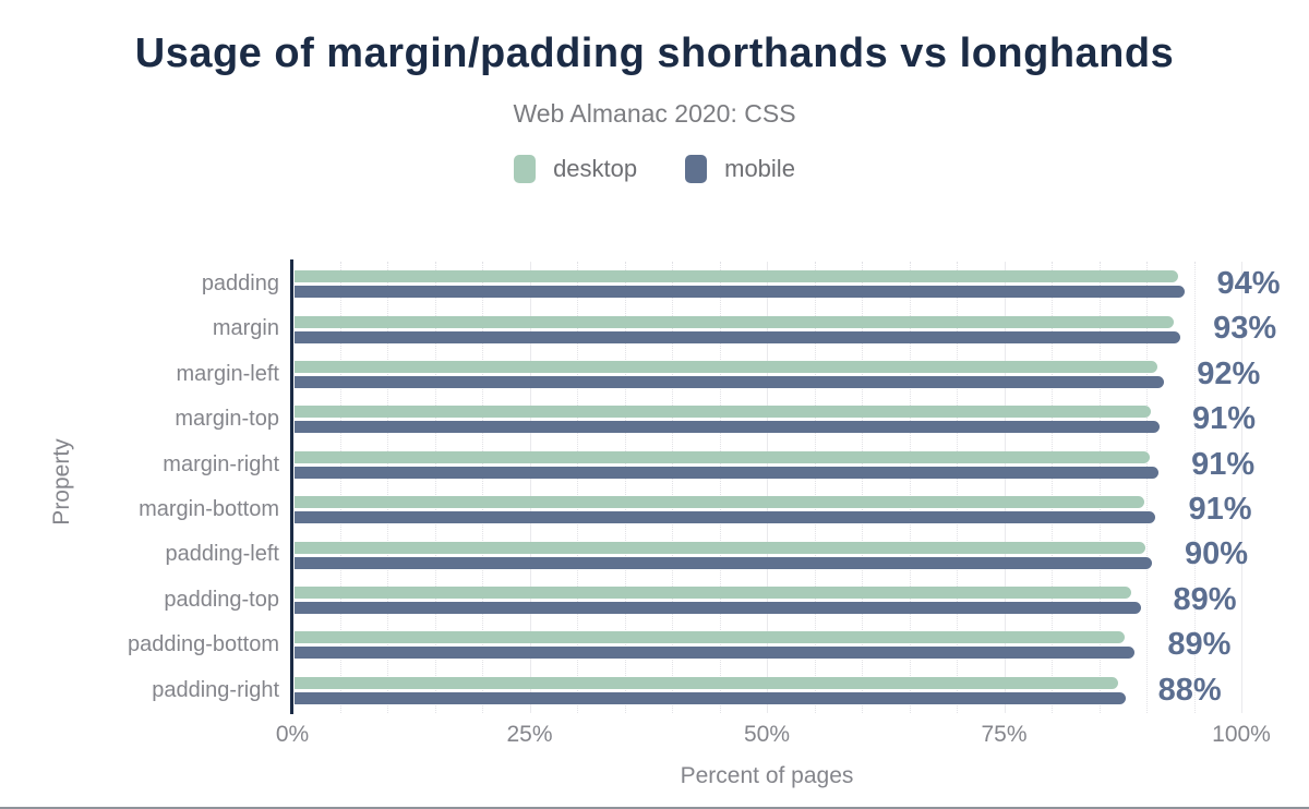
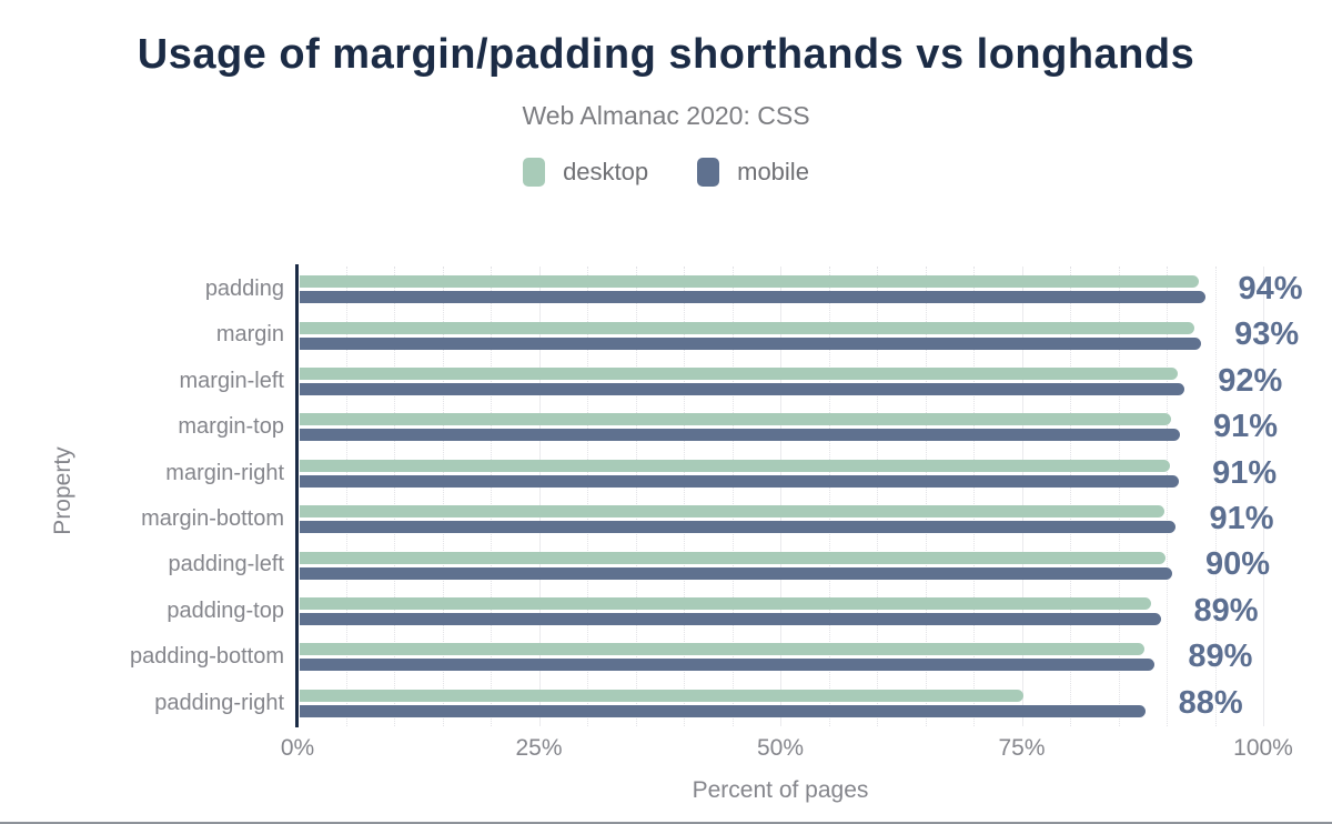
desktop/padding-right: 87% -> 75%
